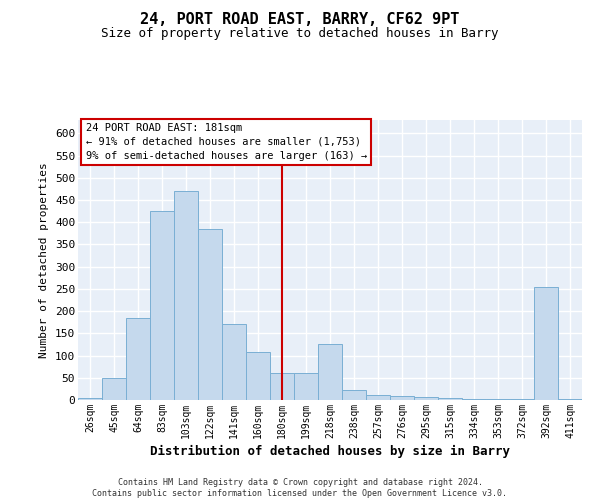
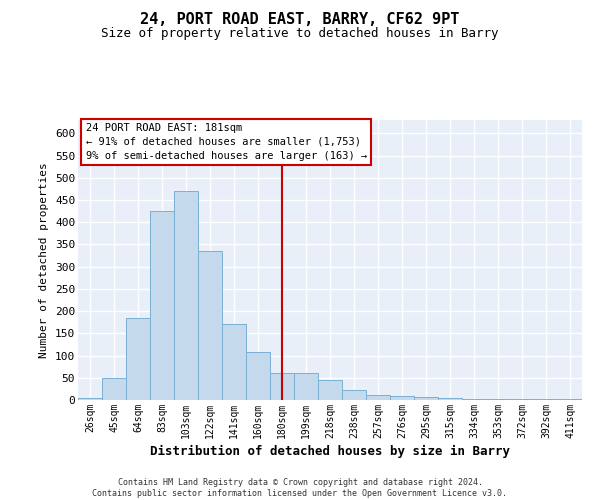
122sqm: 385 -> 335
218sqm: 125 -> 45
392sqm: 255 -> 2
